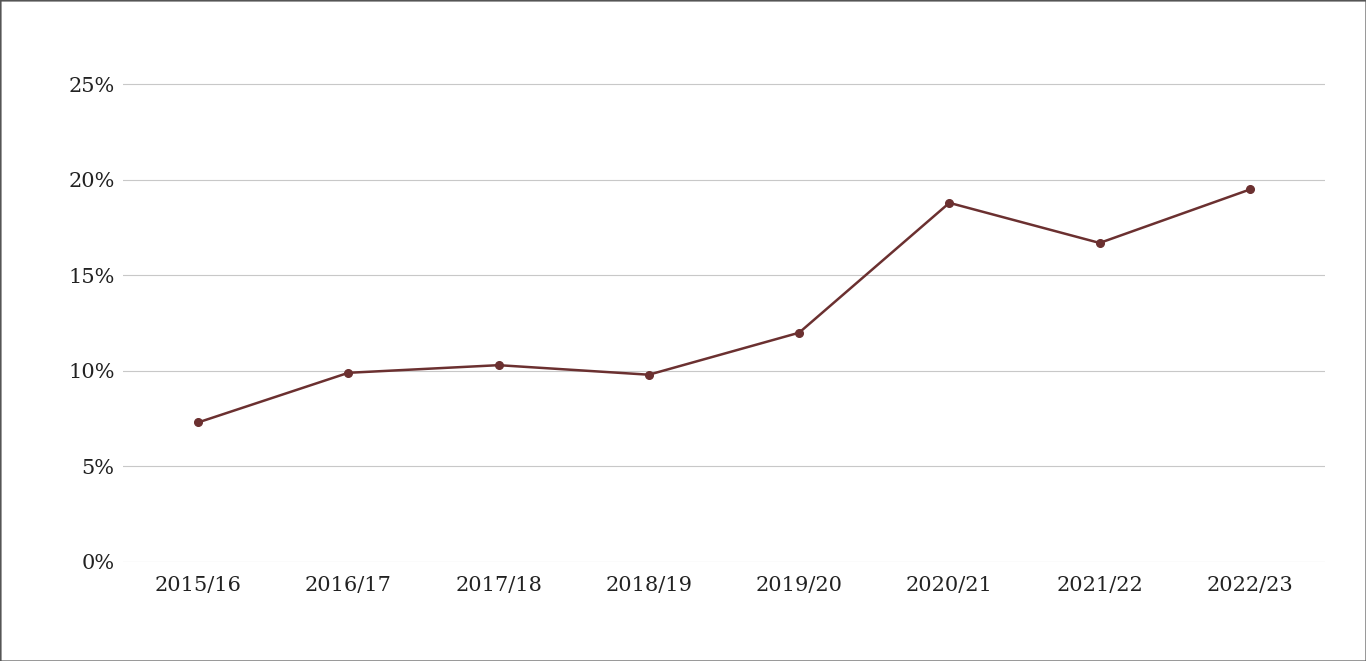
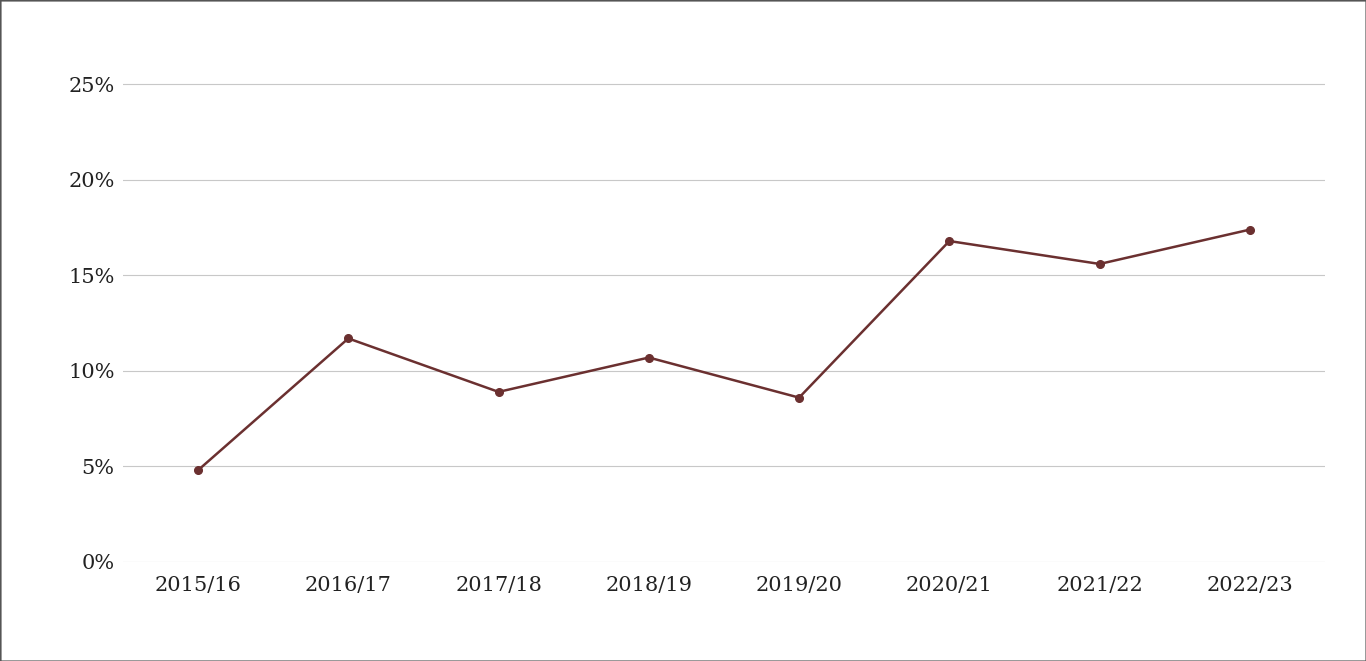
2015/16: 7.3% -> 4.8%
2016/17: 9.9% -> 11.7%
2017/18: 10.3% -> 8.9%
2018/19: 9.8% -> 10.7%
2019/20: 12.0% -> 8.6%
2020/21: 18.8% -> 16.8%
2021/22: 16.7% -> 15.6%
2022/23: 19.5% -> 17.4%
